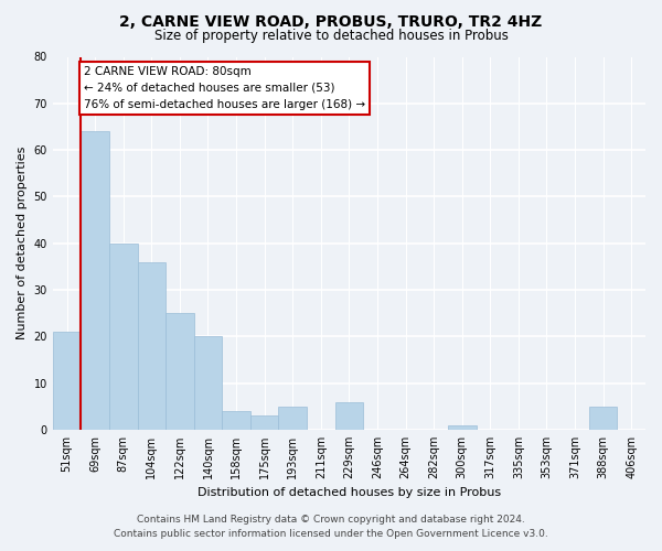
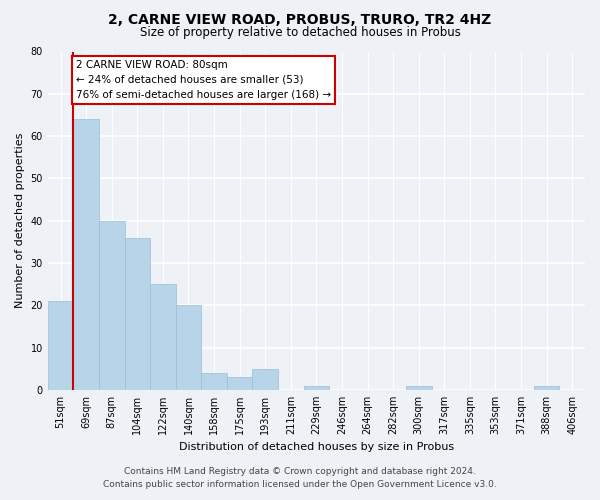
229sqm: 6 -> 1
388sqm: 5 -> 1
